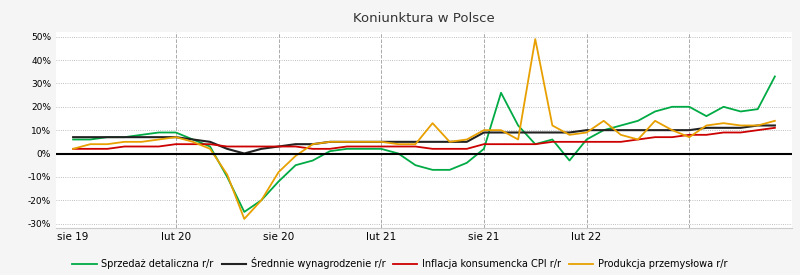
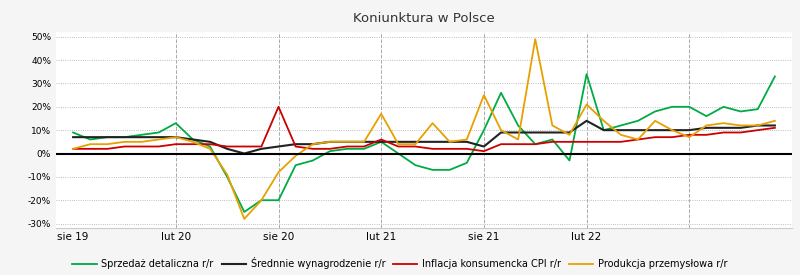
Sprzedaż detaliczna r/r/sie 19: 6% -> 9%
Sprzedaż detaliczna r/r/lut 20: 9% -> 13%
Sprzedaż detaliczna r/r/sie 20: -12% -> -20%
Inflacja konsumencka CPI r/r/sie 20: 3% -> 20%
Sprzedaż detaliczna r/r/lut 21: 2% -> 5%
Inflacja konsumencka CPI r/r/lut 21: 3% -> 6%
Produkcja przemysłowa r/r/lut 21: 5% -> 17%
Sprzedaż detaliczna r/r/sie 21: 2% -> 10%
Średnnie wynagrodzenie r/r/sie 21: 9% -> 3%
Inflacja konsumencka CPI r/r/sie 21: 4% -> 1%
Produkcja przemysłowa r/r/sie 21: 10% -> 25%
Sprzedaż detaliczna r/r/lut 22: 6% -> 34%
Średnnie wynagrodzenie r/r/lut 22: 10% -> 14%
Produkcja przemysłowa r/r/lut 22: 9% -> 21%
